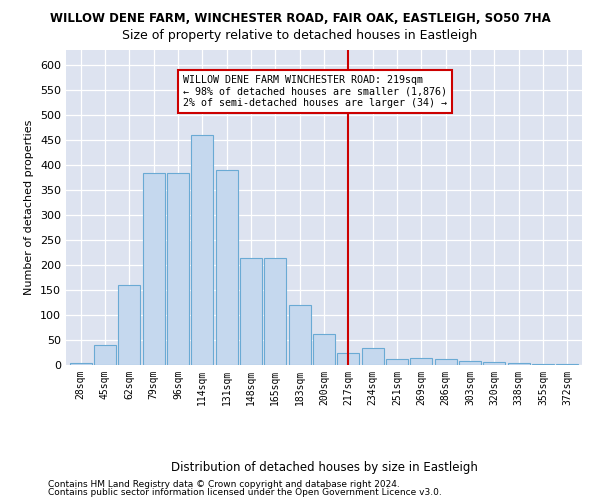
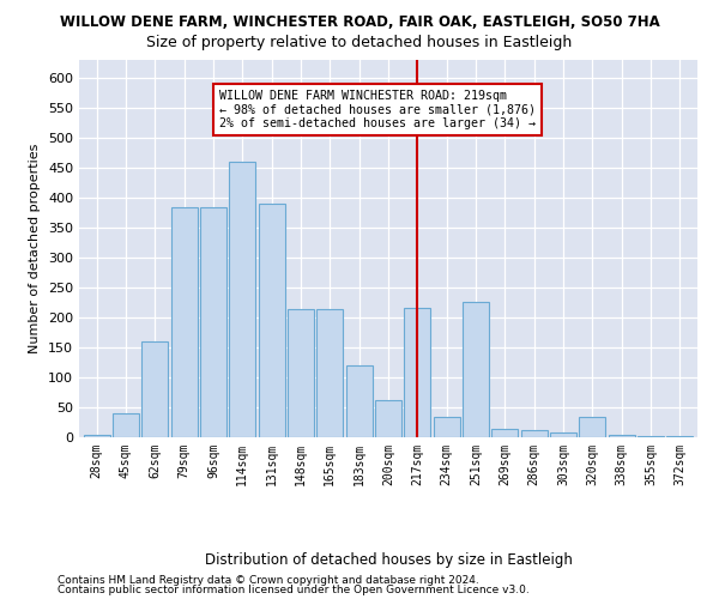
217sqm: 25 -> 216
251sqm: 12 -> 226
320sqm: 7 -> 34
